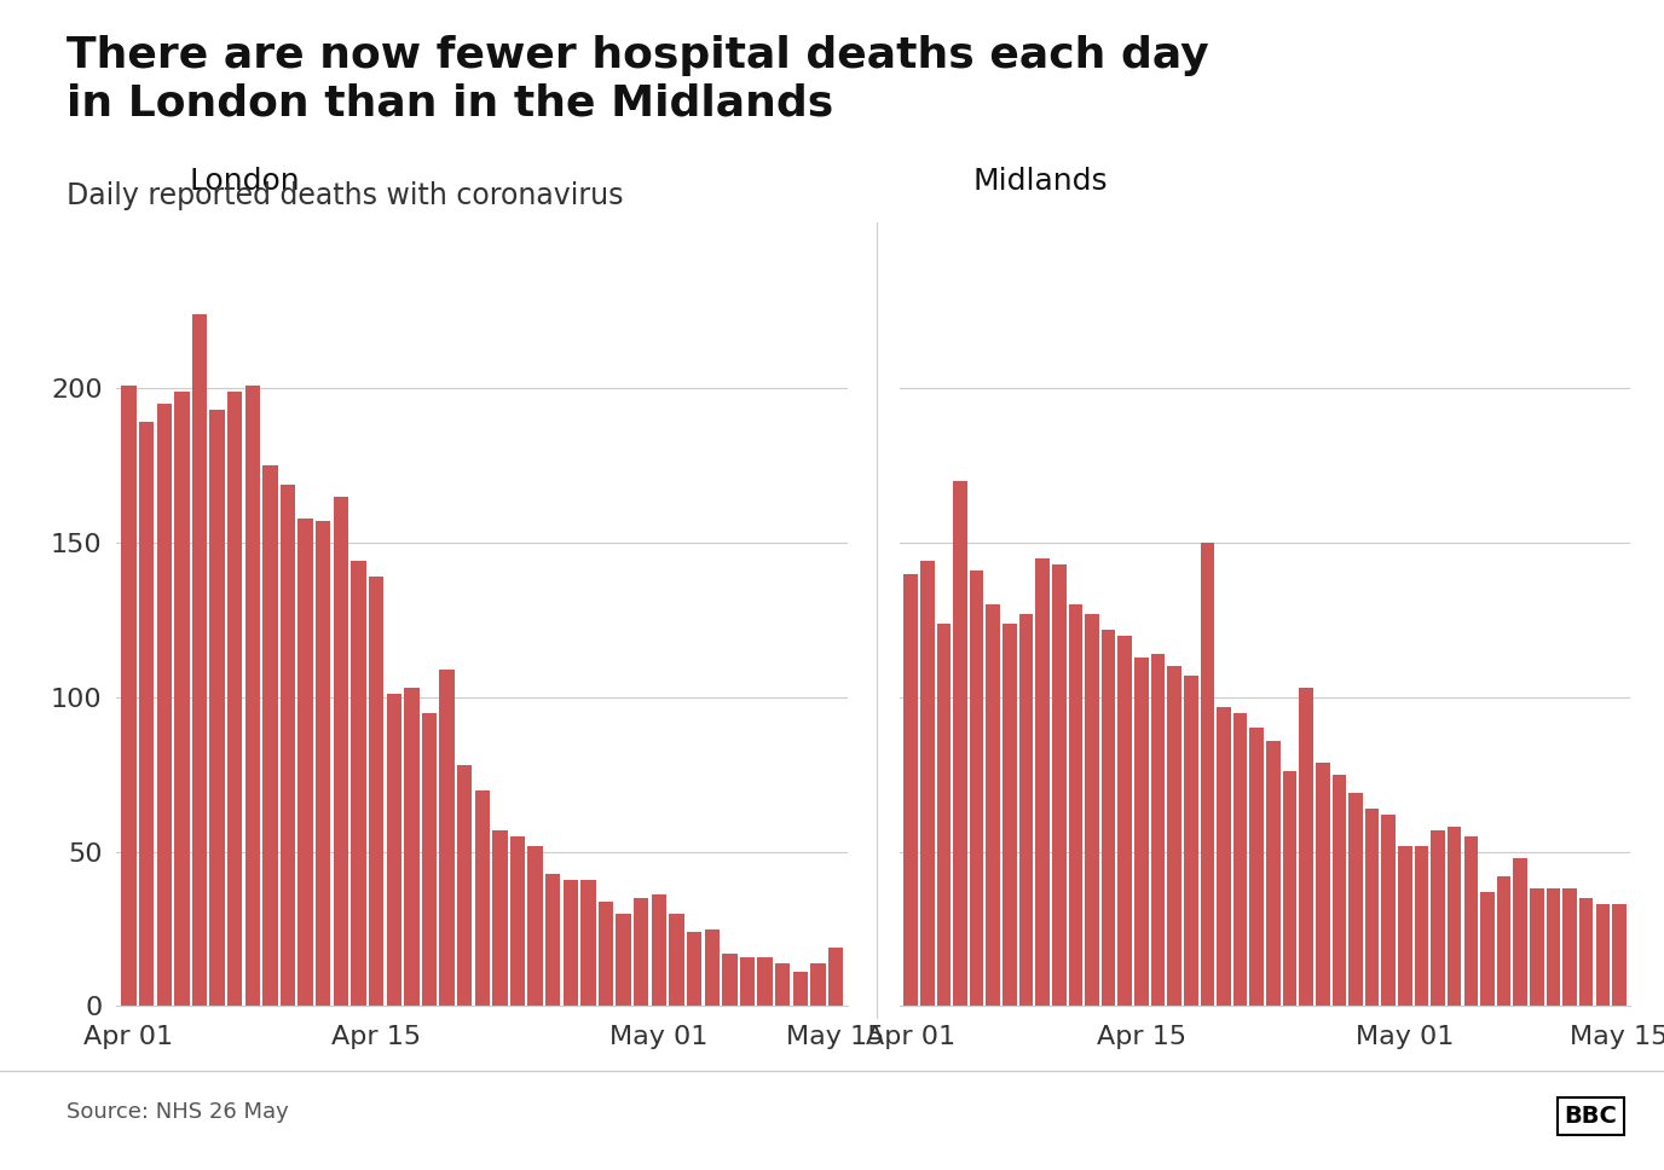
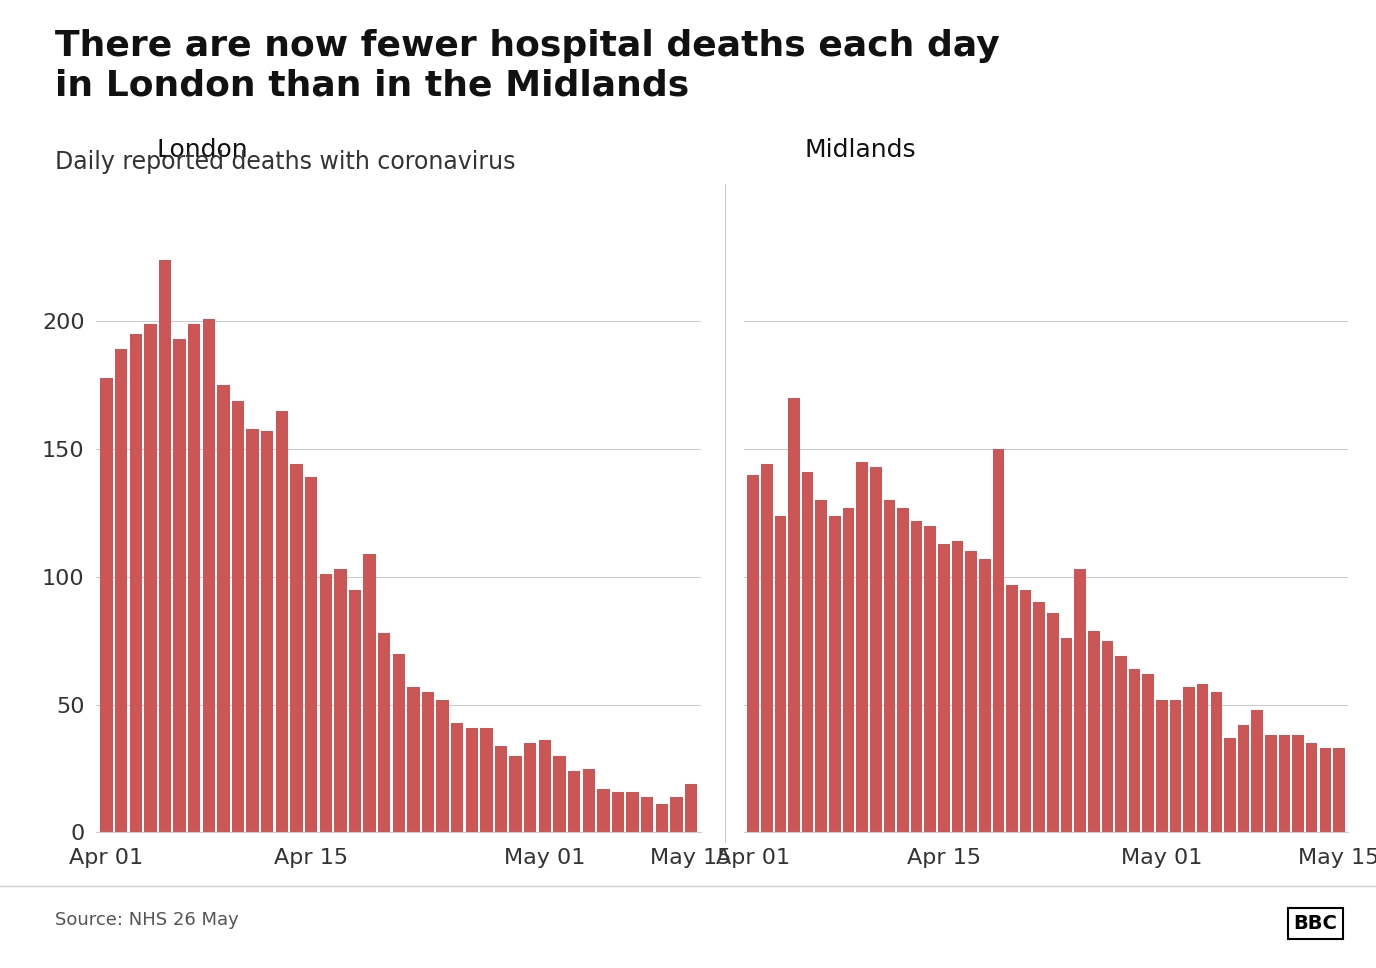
Apr 01: 201 -> 178
